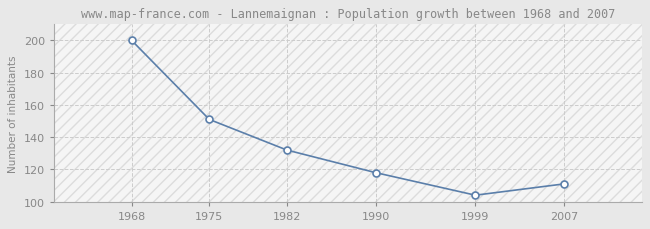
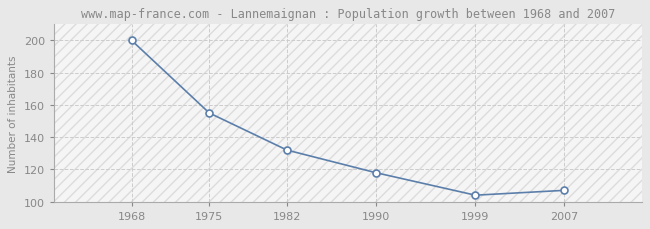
1975: 151 -> 155
2007: 111 -> 107
